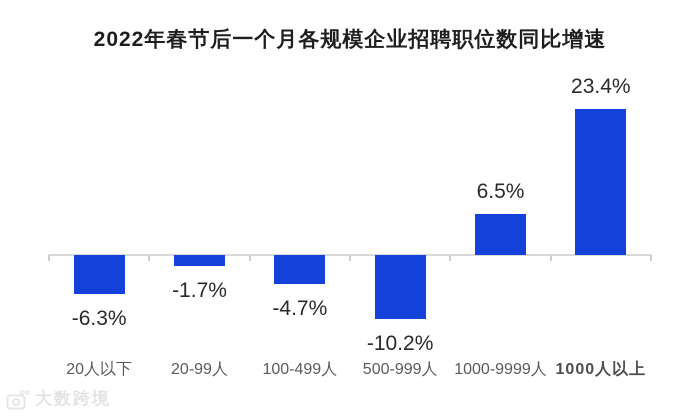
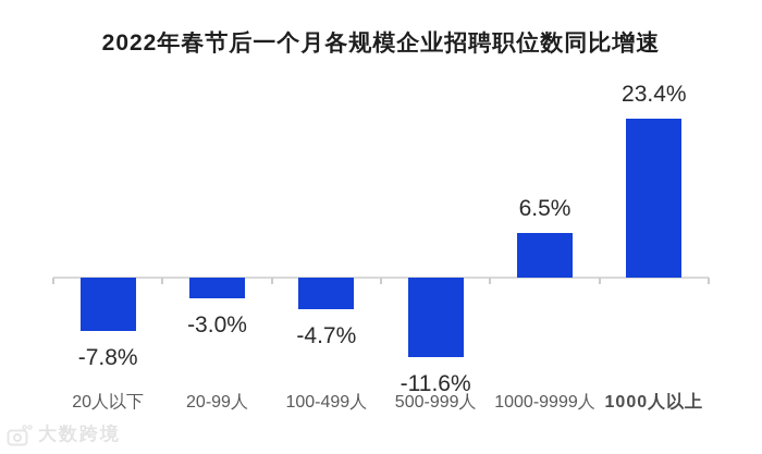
20人以下: -6.3% -> -7.8%
20-99人: -1.7% -> -3.0%
500-999人: -10.2% -> -11.6%
